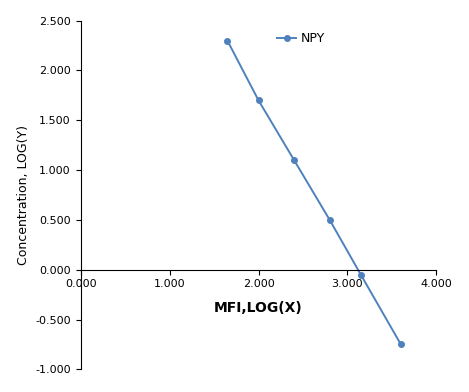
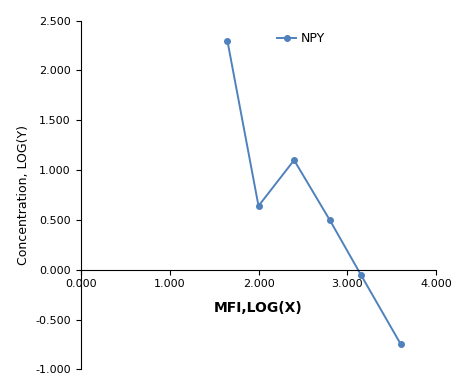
2.000: 1.70 -> 0.64
